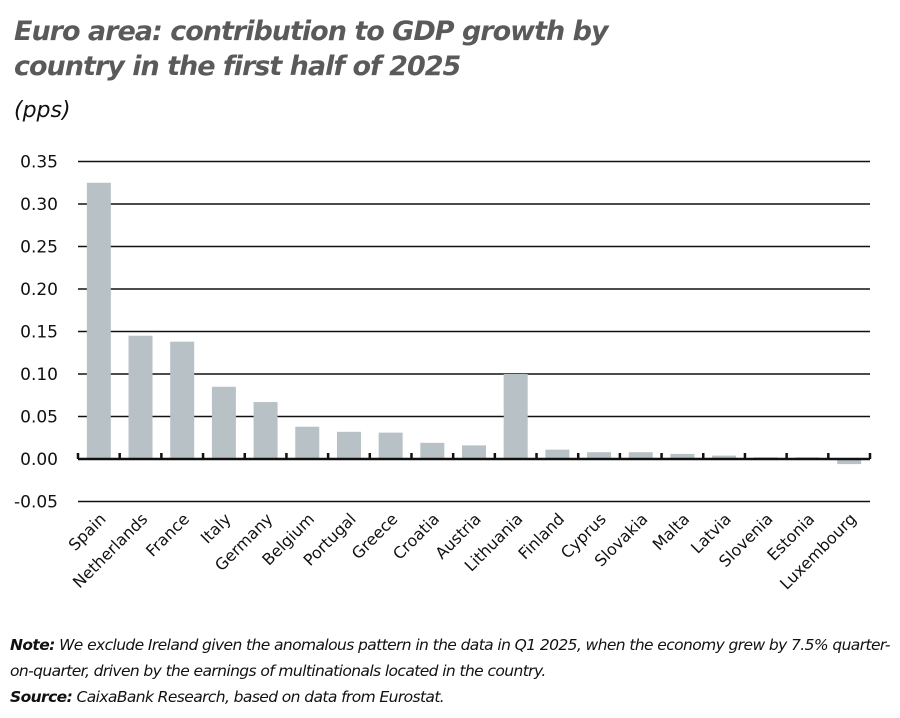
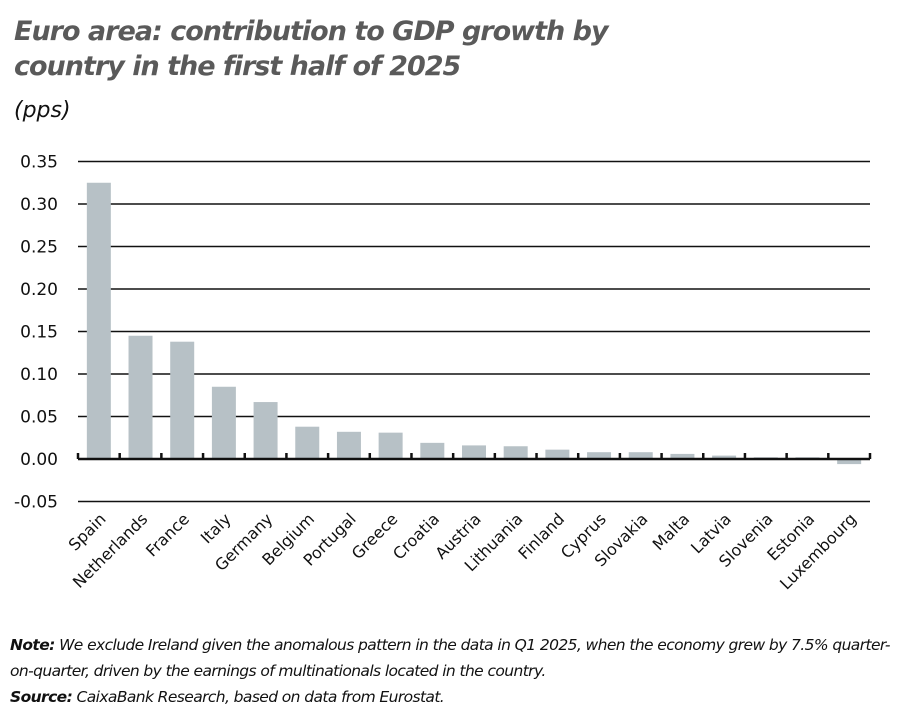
Lithuania: 0.10 -> 0.01
